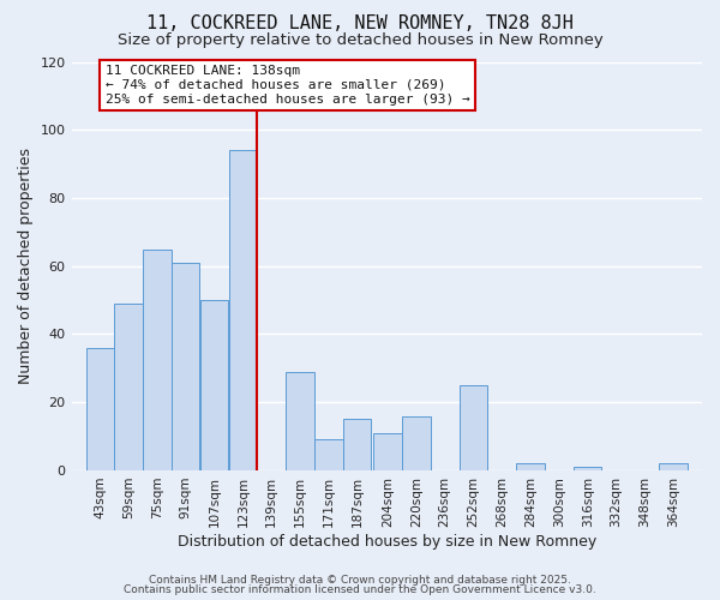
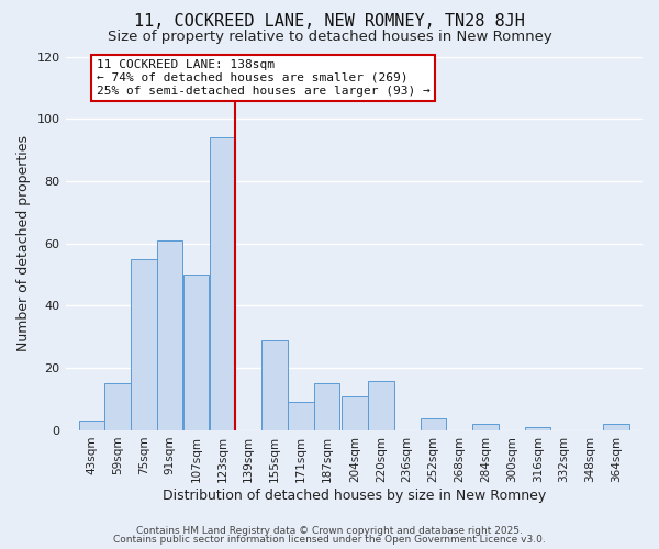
43sqm: 36 -> 3
59sqm: 49 -> 15
75sqm: 65 -> 55
252sqm: 25 -> 4
